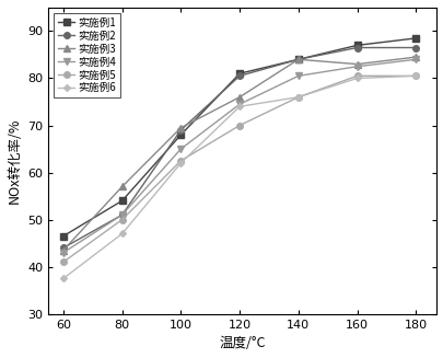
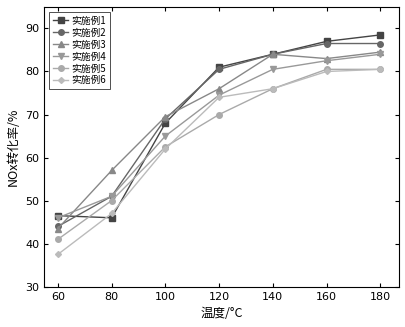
实施例4/60: 43.0 -> 46.0
实施例1/80: 54.0 -> 46.0
